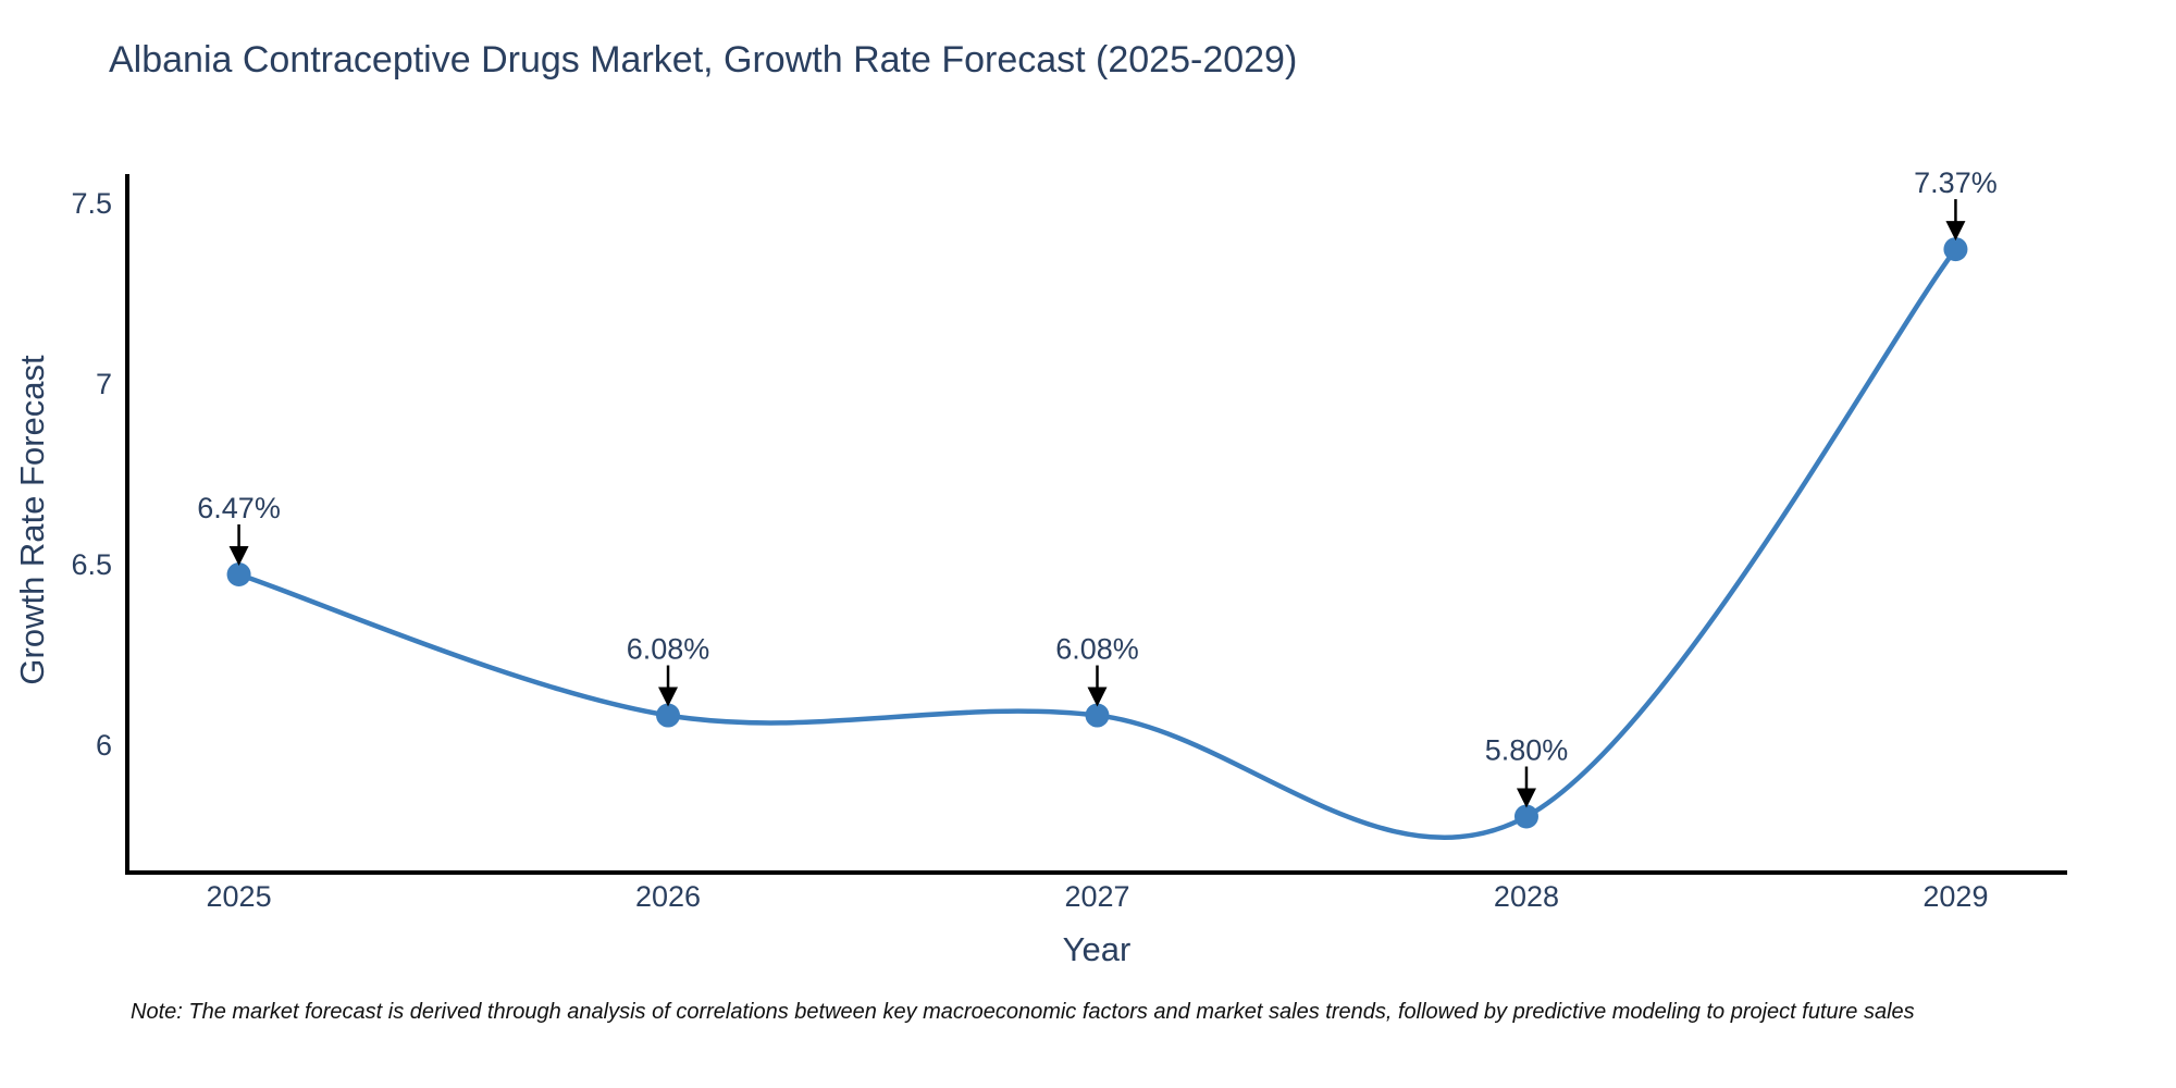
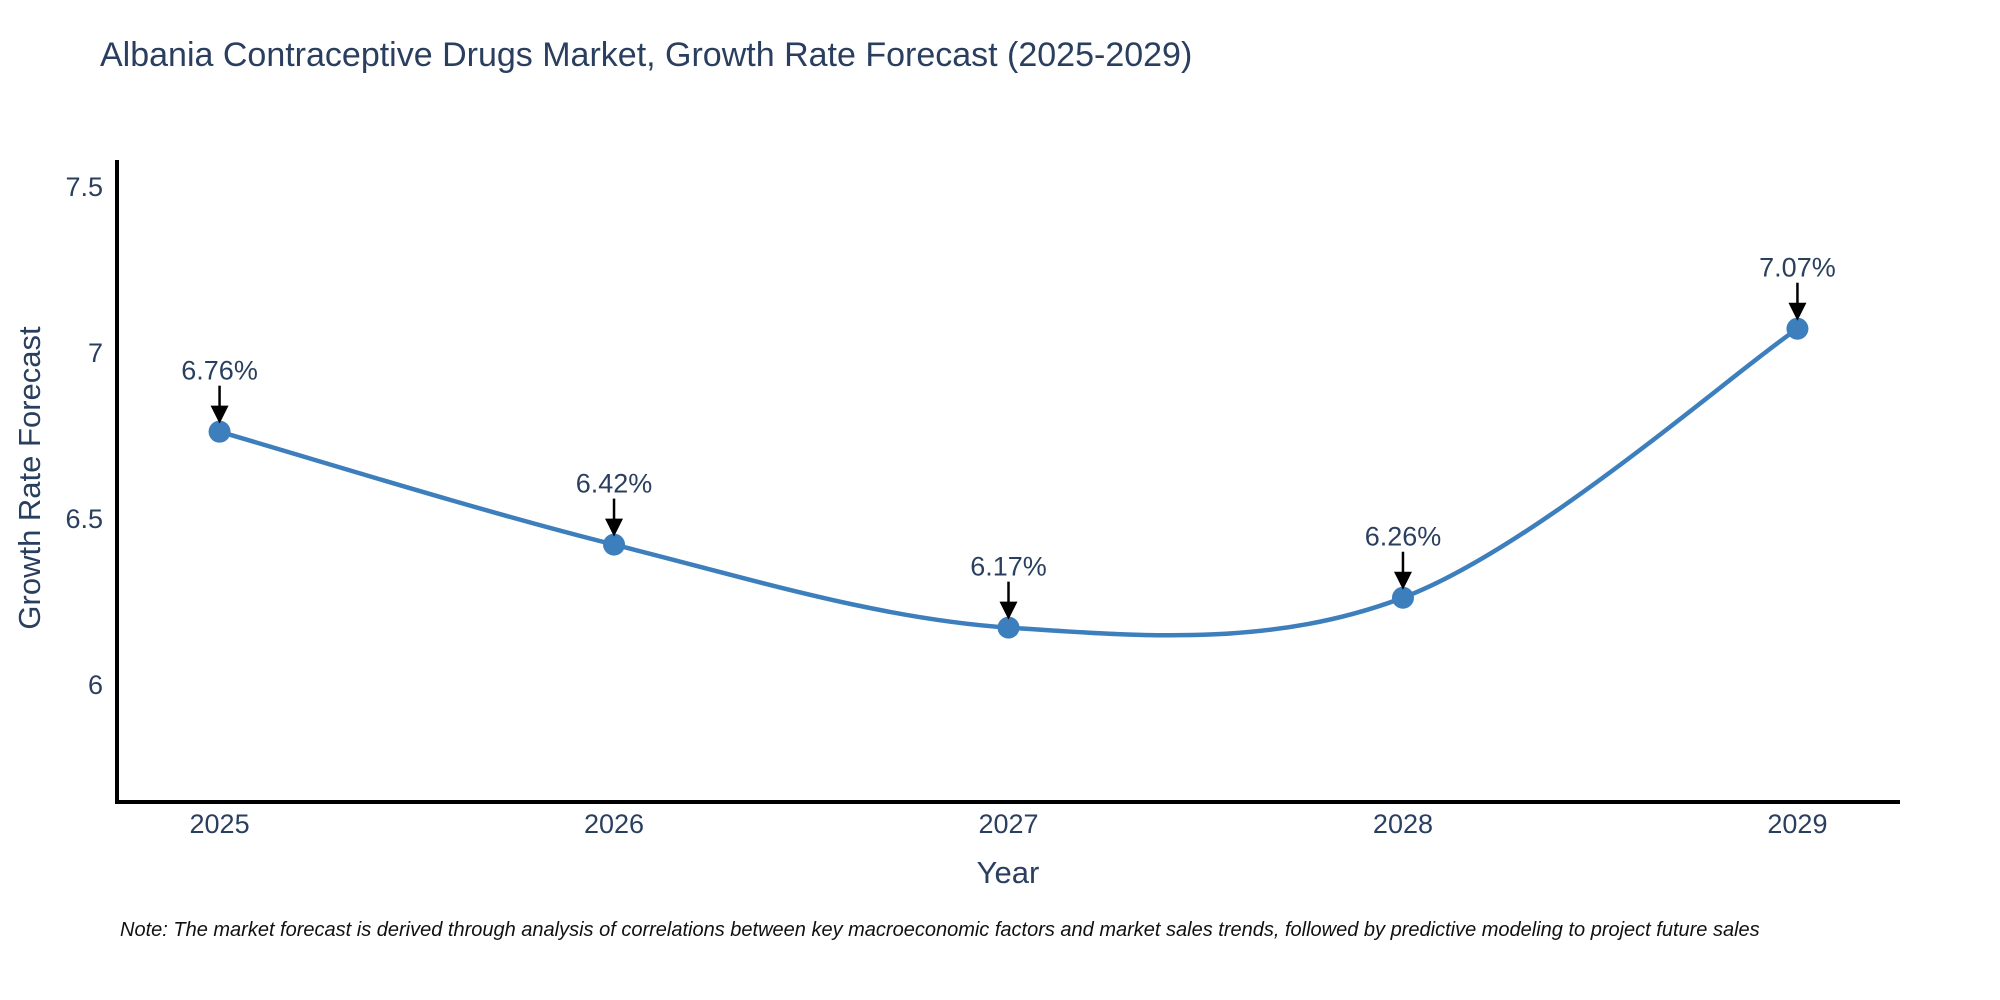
2025: 6.47% -> 6.76%
2026: 6.08% -> 6.42%
2027: 6.08% -> 6.17%
2028: 5.80% -> 6.26%
2029: 7.37% -> 7.07%
